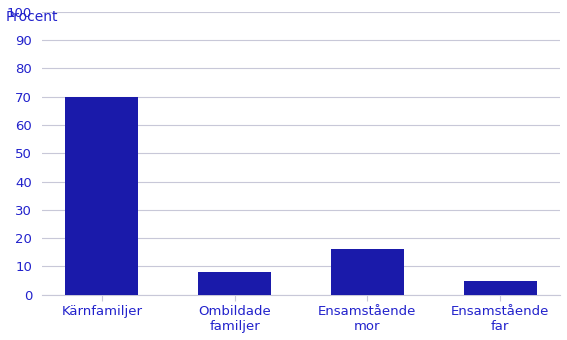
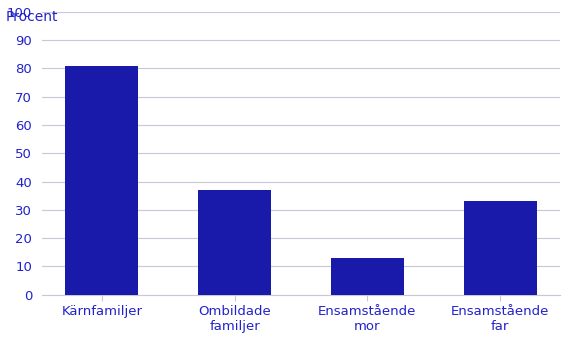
Kärnfamiljer: 70 -> 81
Ombildade familjer: 8 -> 37
Ensamstående mor: 16 -> 13
Ensamstående far: 5 -> 33
